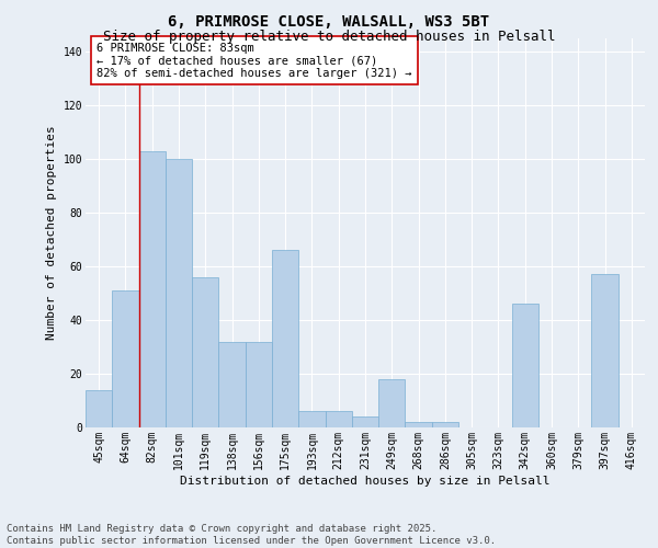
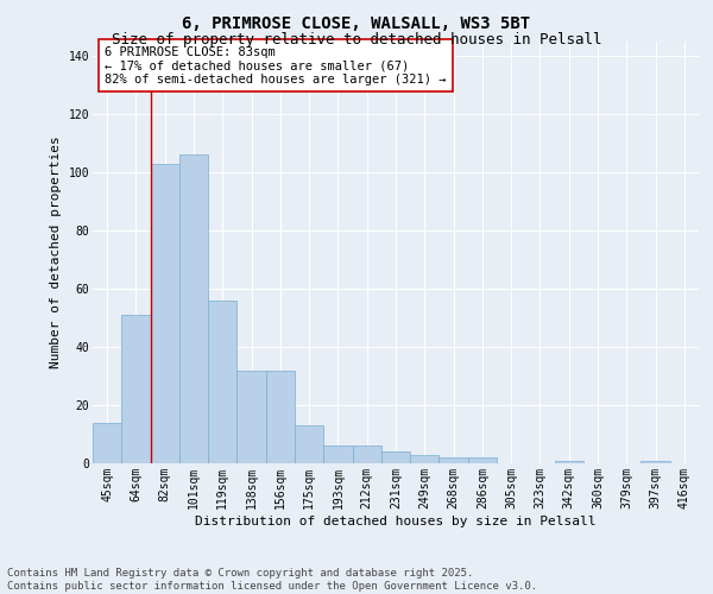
101sqm: 100 -> 106
175sqm: 66 -> 13
249sqm: 18 -> 3
342sqm: 46 -> 1
397sqm: 57 -> 1
